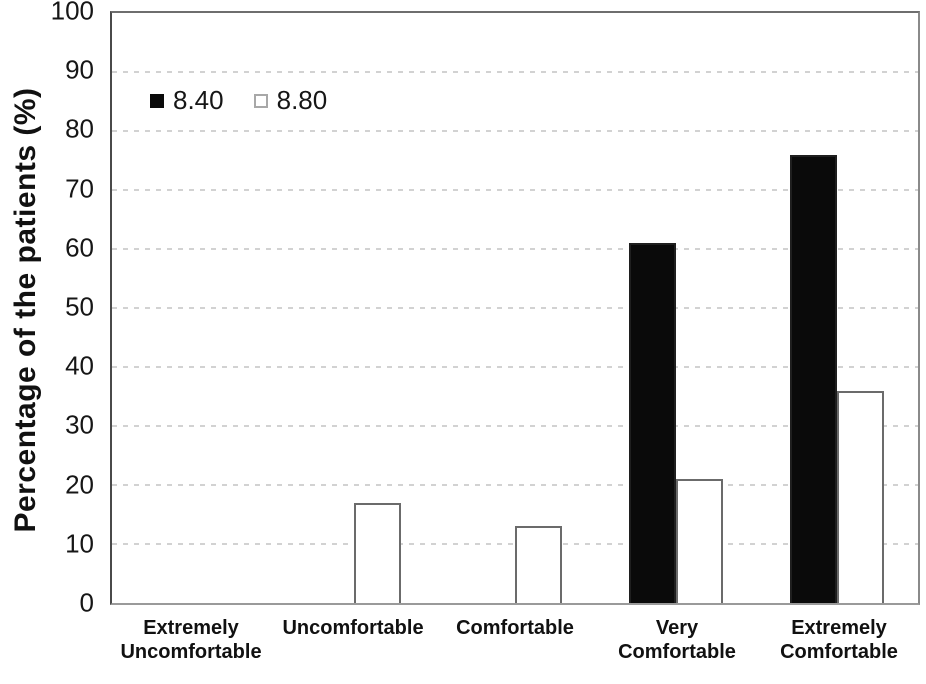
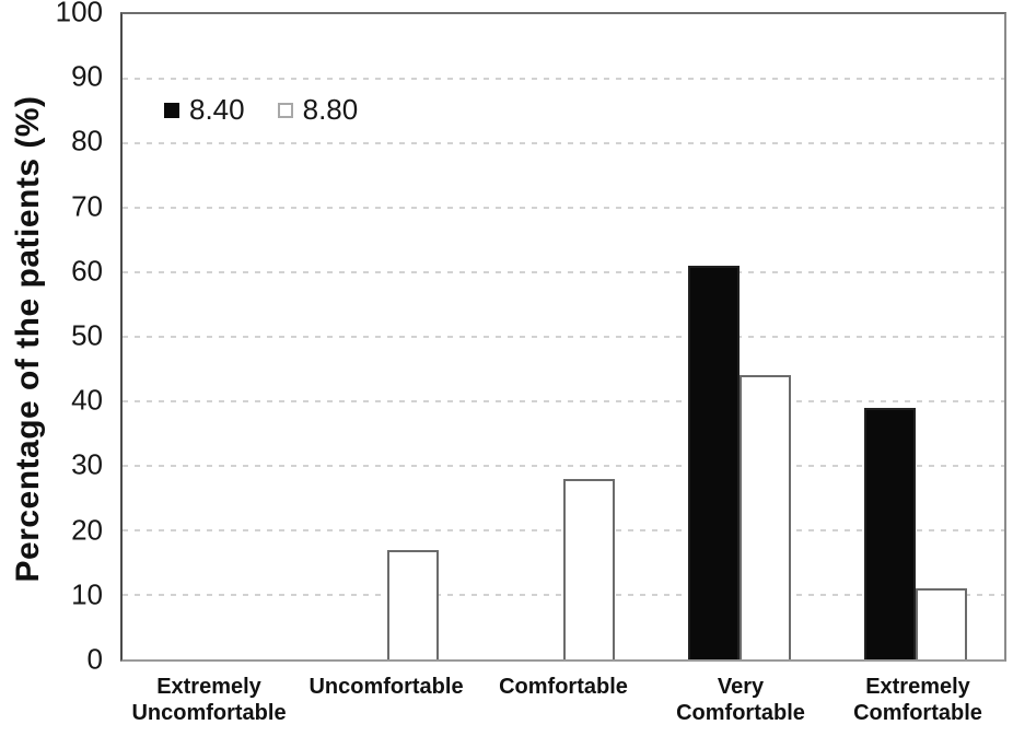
8.80/Comfortable: 13 -> 28
8.80/Very Comfortable: 21 -> 44
8.40/Extremely Comfortable: 76 -> 39
8.80/Extremely Comfortable: 36 -> 11
